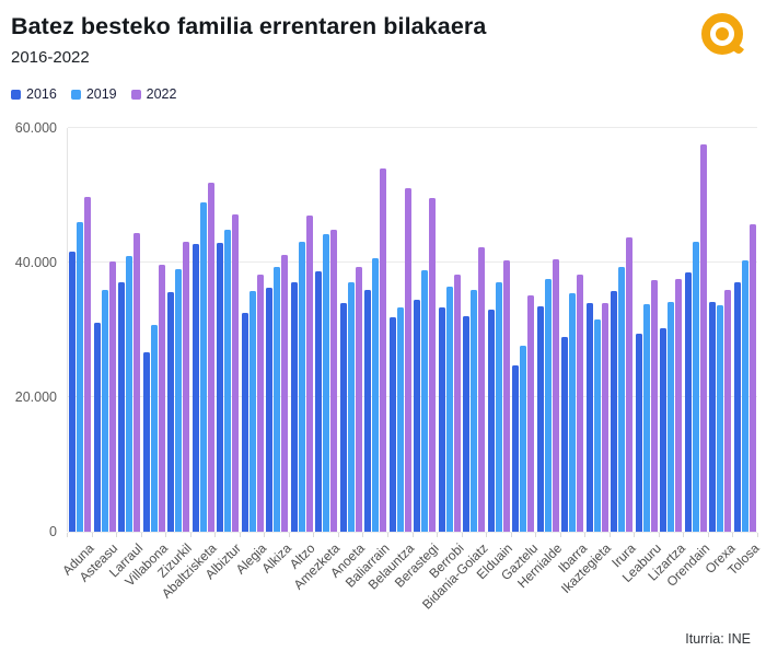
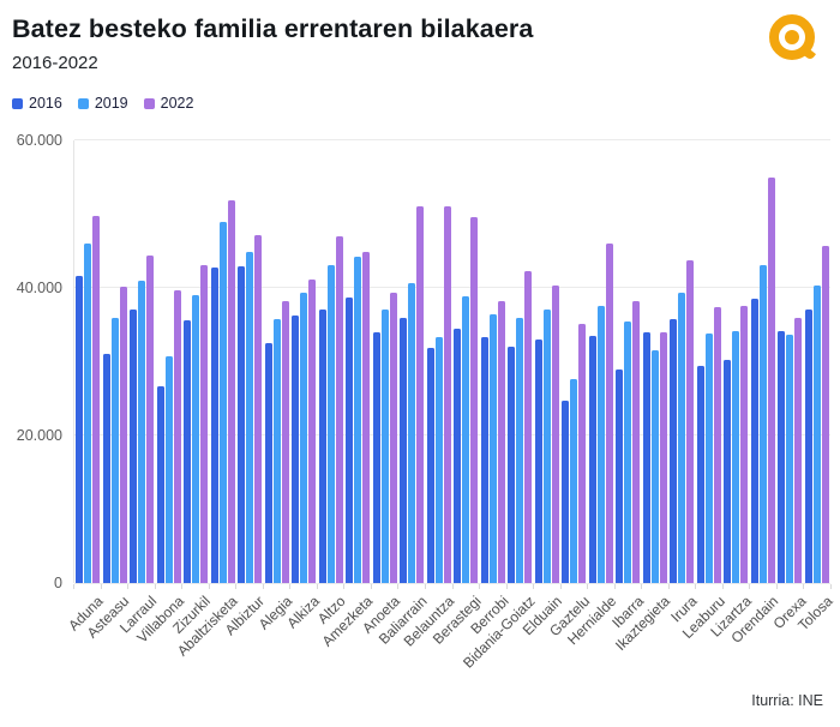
2022/Baliarrain: 54000 -> 51000
2022/Hernialde: 40000 -> 46000
2022/Orendain: 58000 -> 55000
